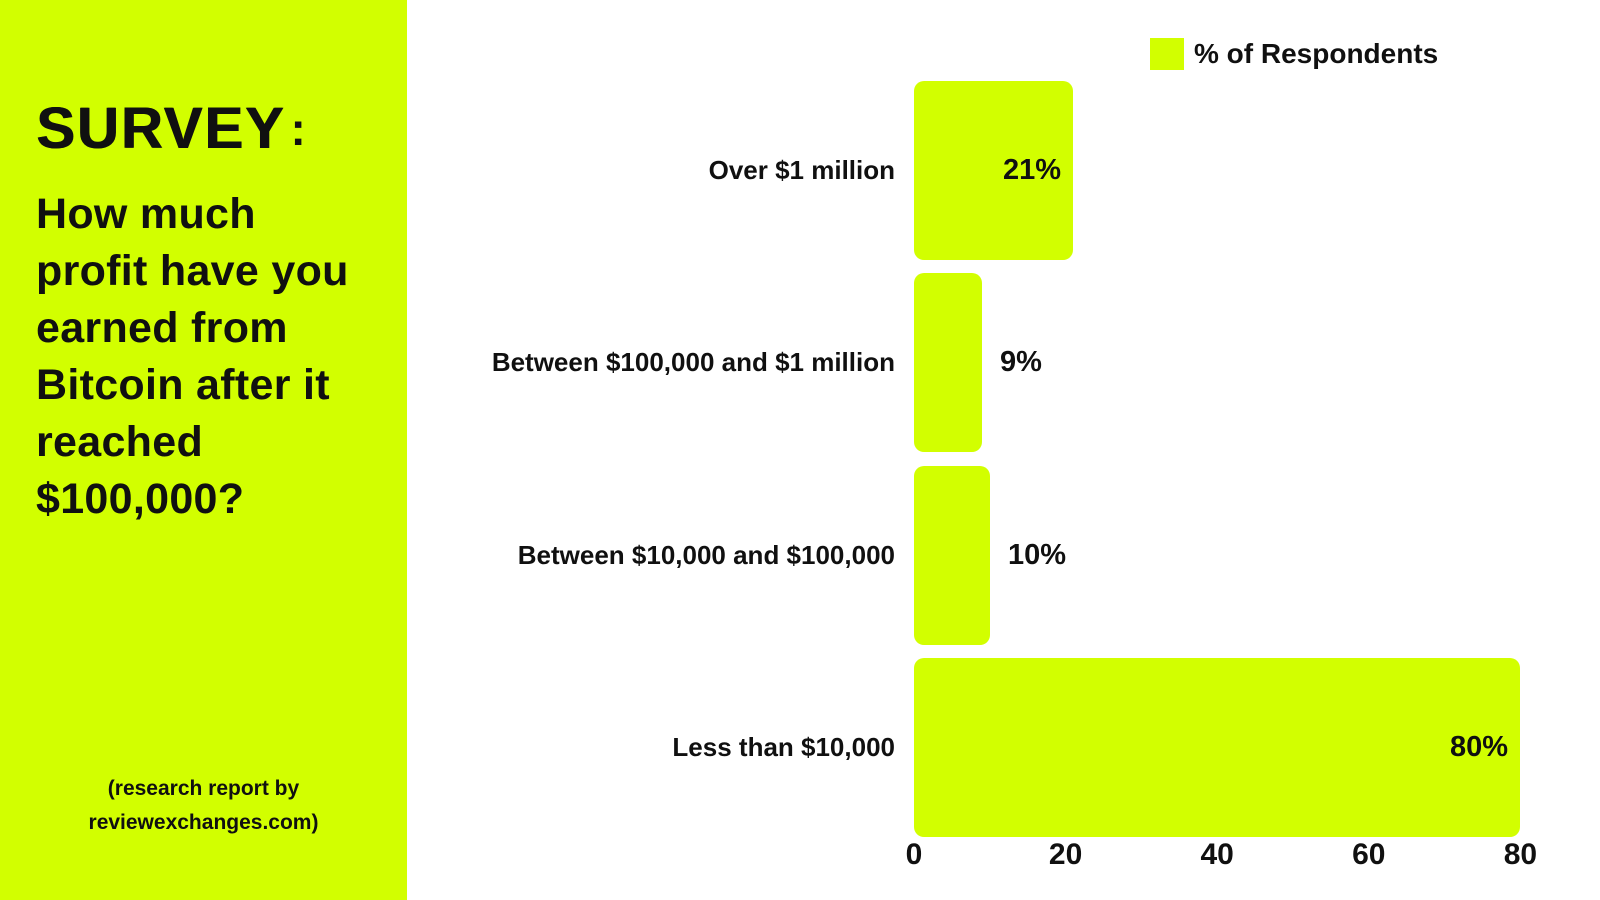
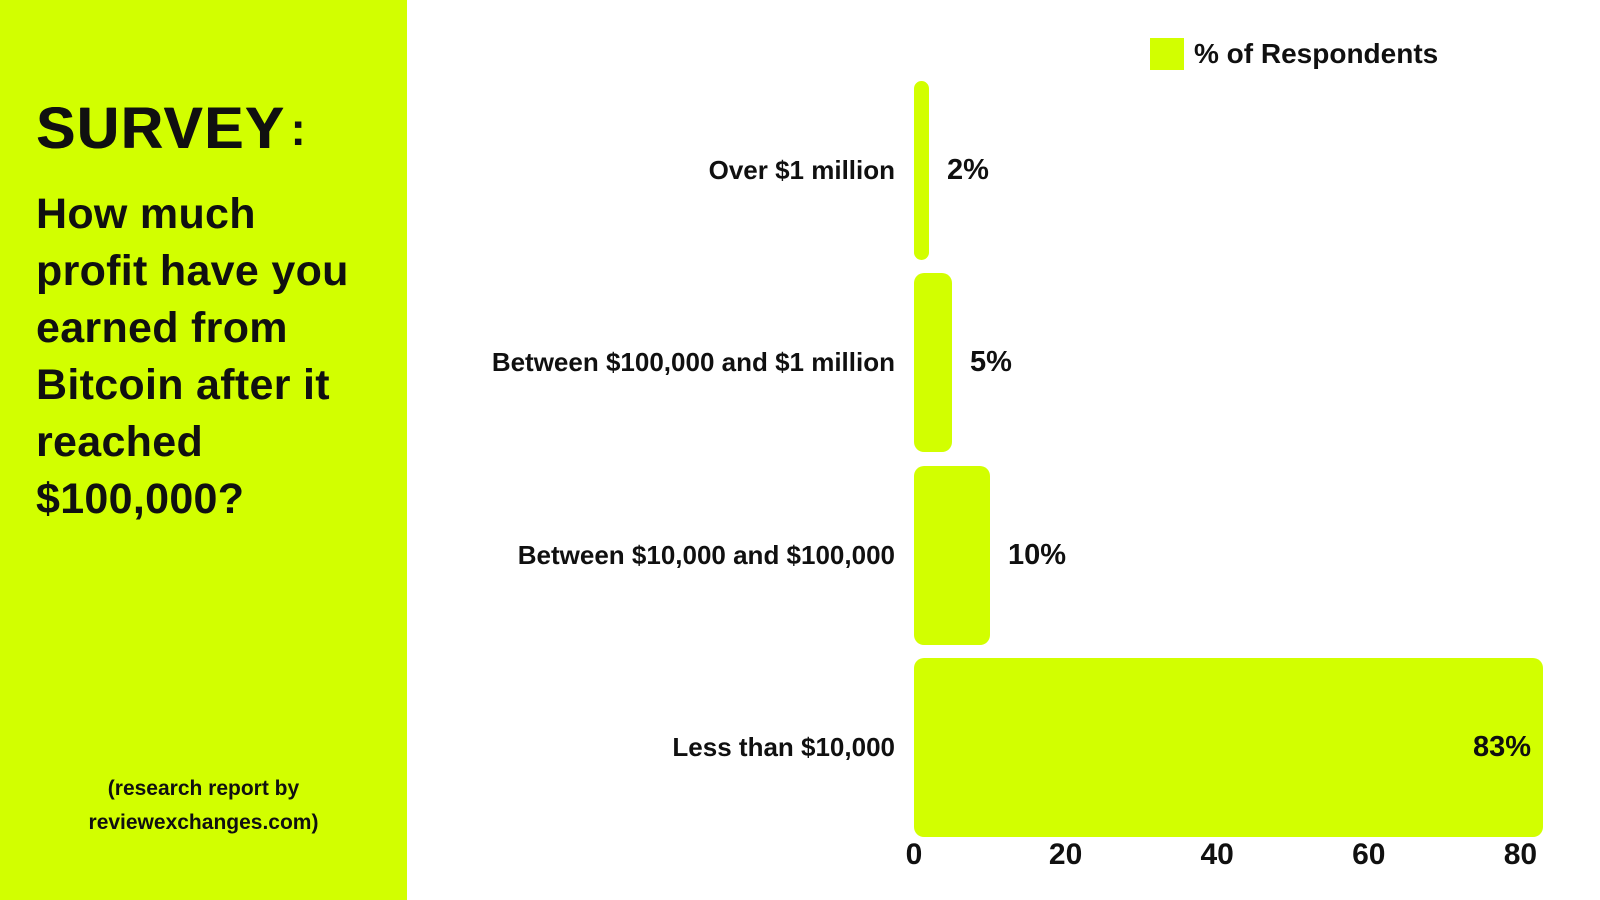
Over $1 million: 21% -> 2%
Between $100,000 and $1 million: 9% -> 5%
Less than $10,000: 80% -> 83%
